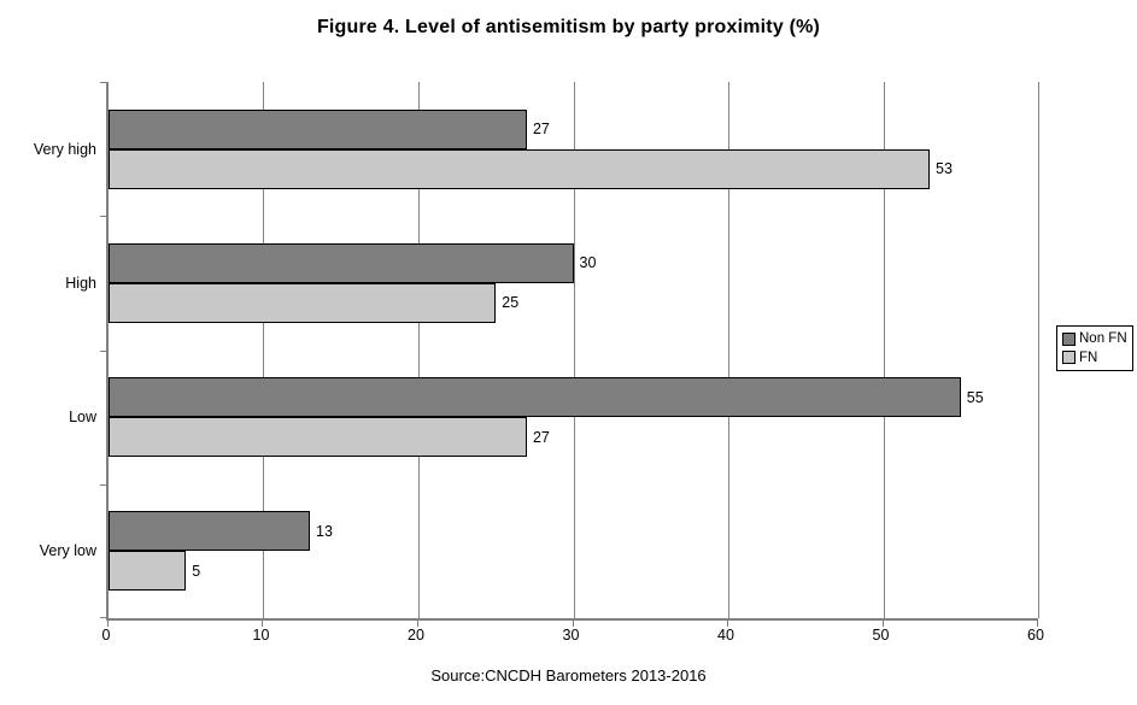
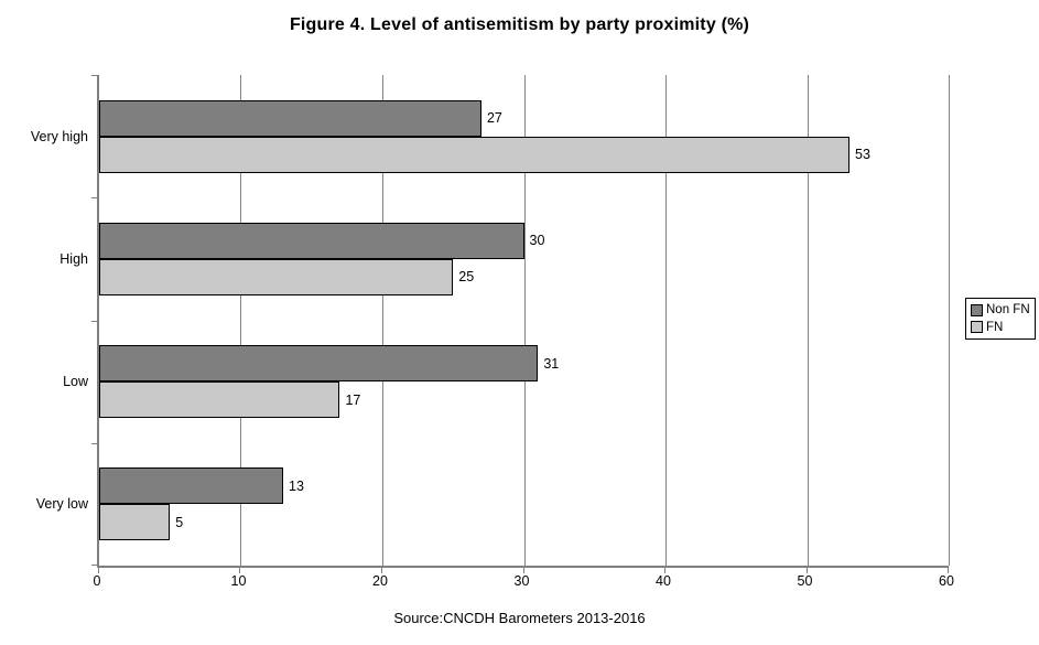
Non FN/Low: 55 -> 31
FN/Low: 27 -> 17
